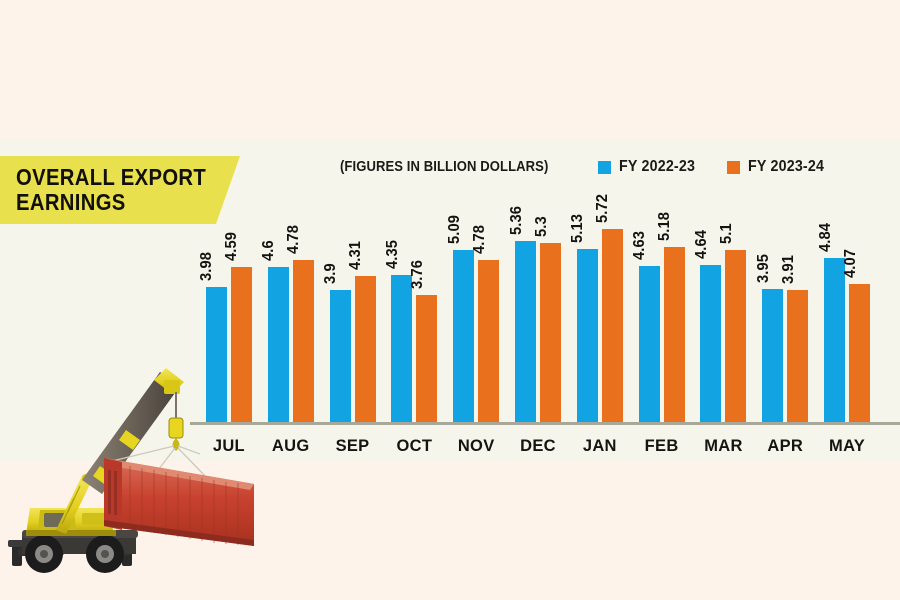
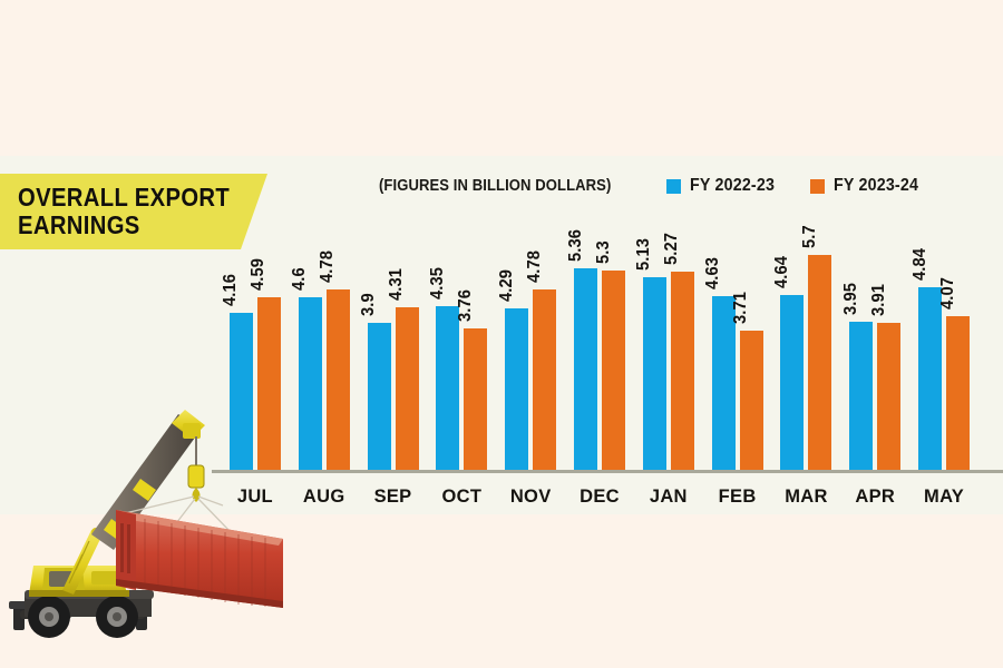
FY 2022-23/JUL: 3.98 -> 4.16
FY 2022-23/NOV: 5.09 -> 4.29
FY 2023-24/JAN: 5.72 -> 5.27
FY 2023-24/FEB: 5.18 -> 3.71
FY 2023-24/MAR: 5.1 -> 5.7
